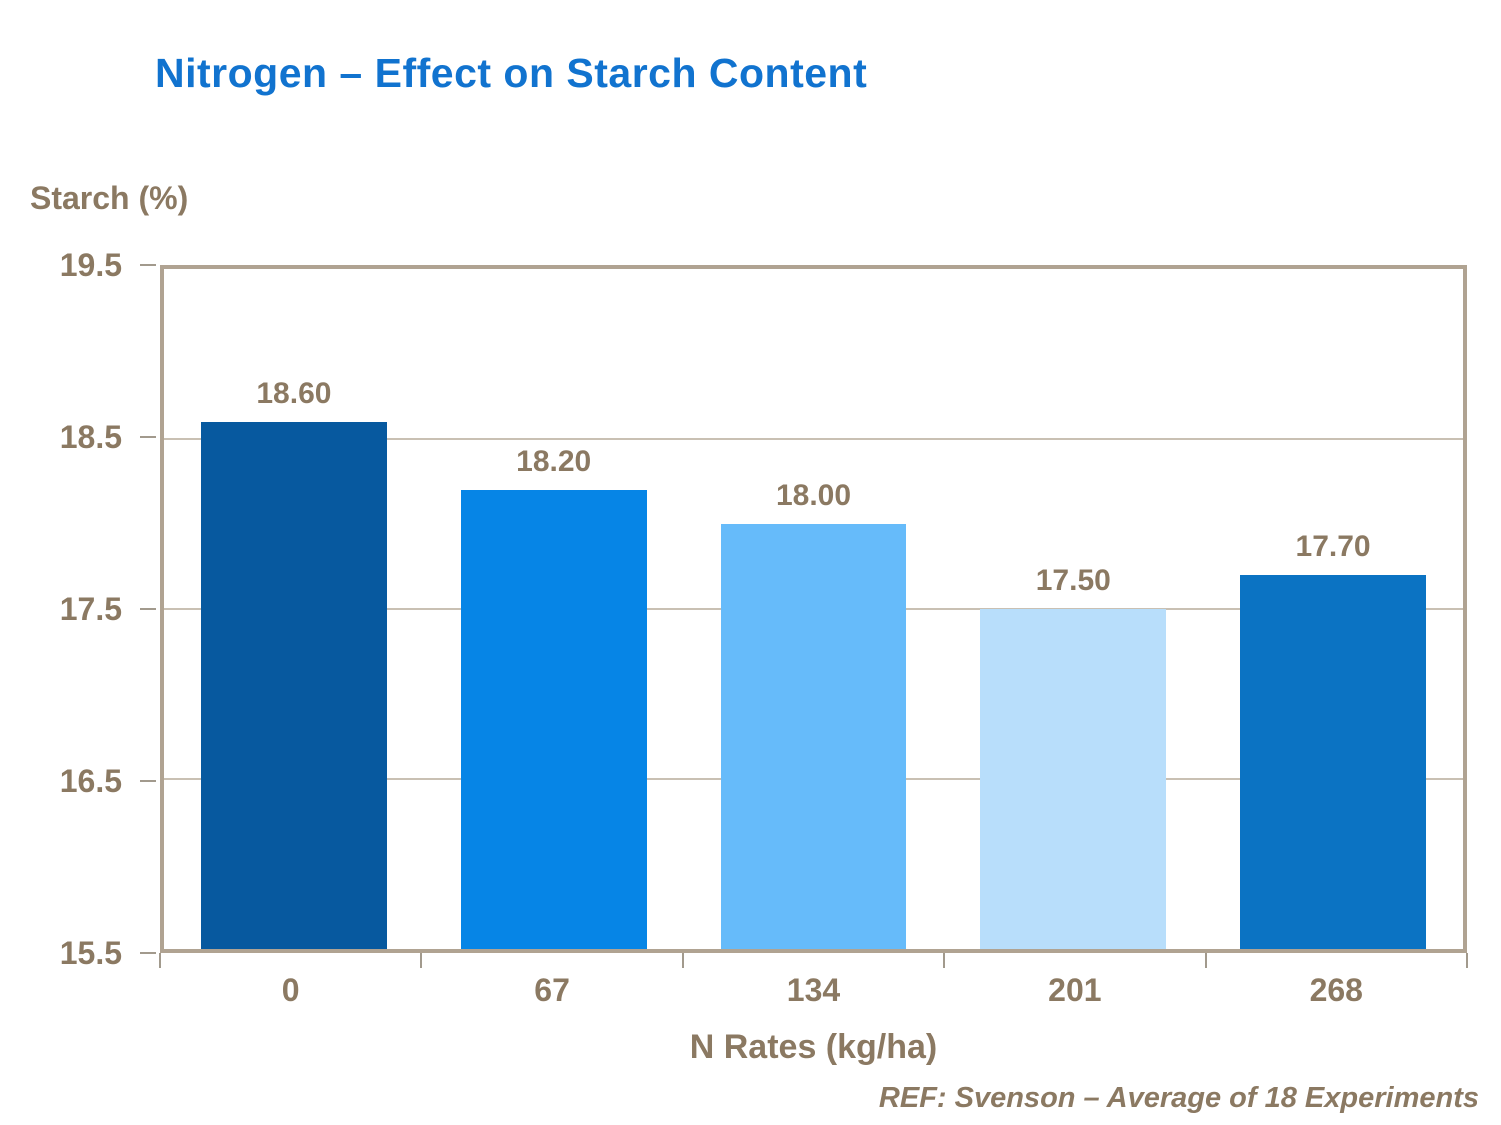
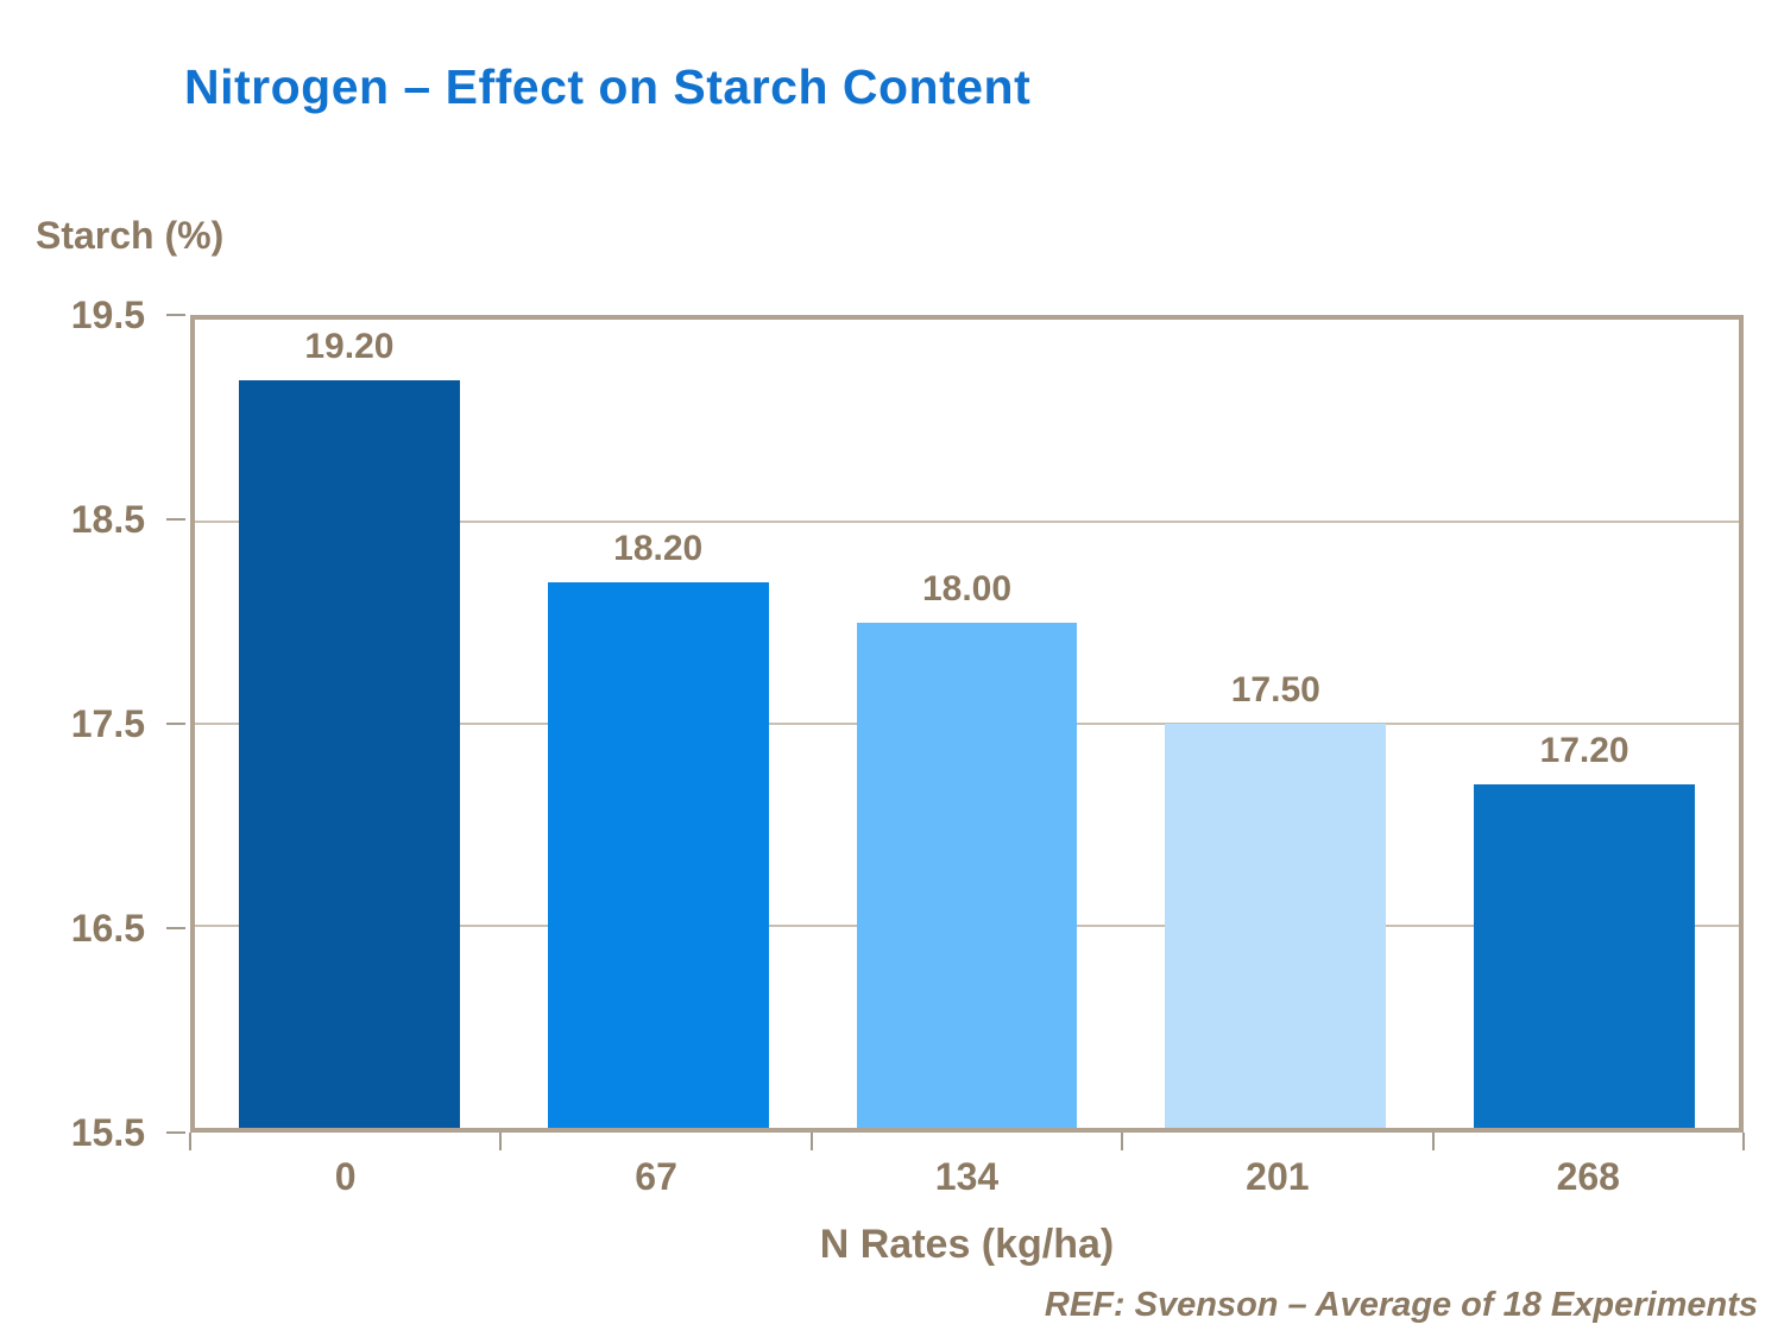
0: 18.60 -> 19.20
268: 17.70 -> 17.20
